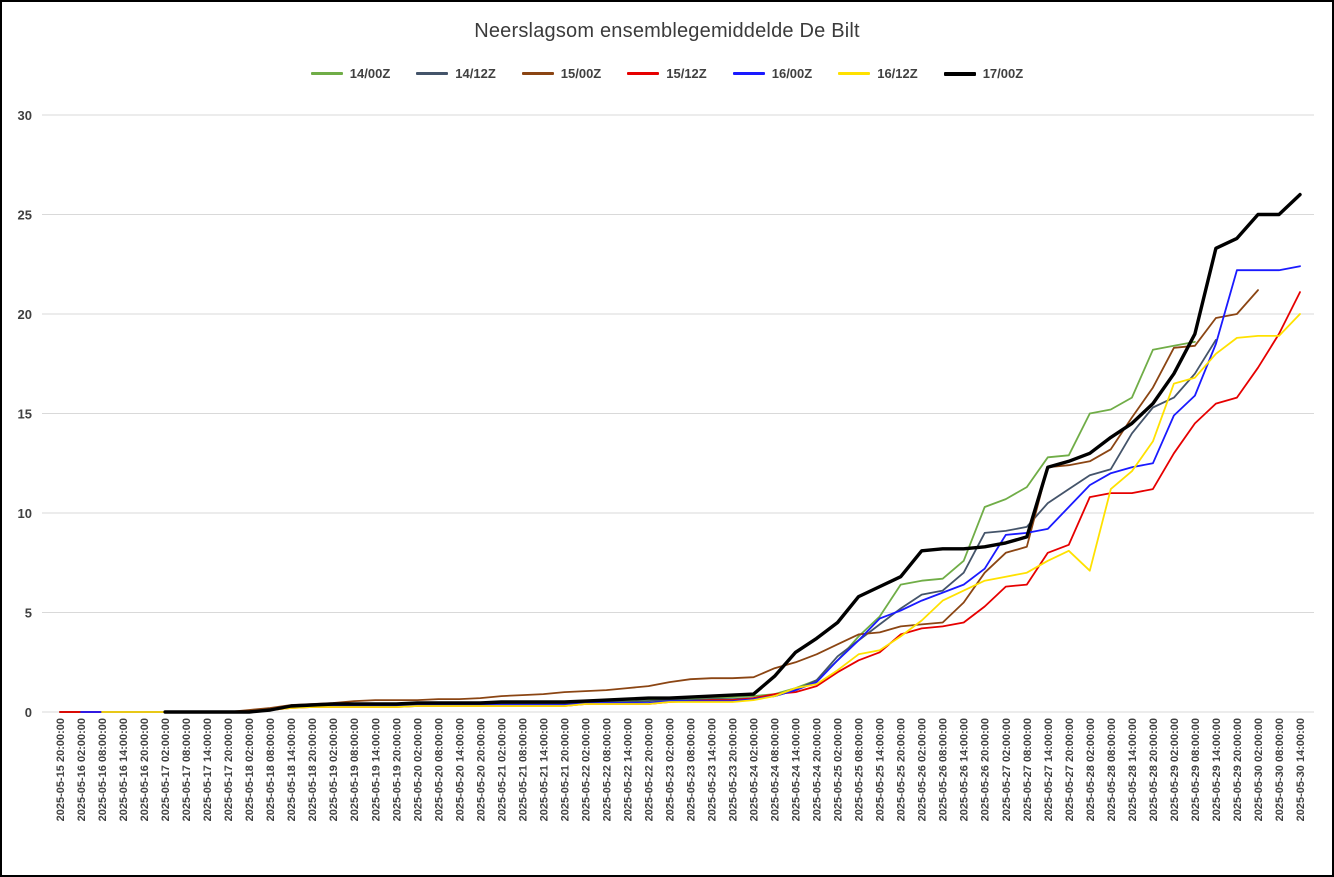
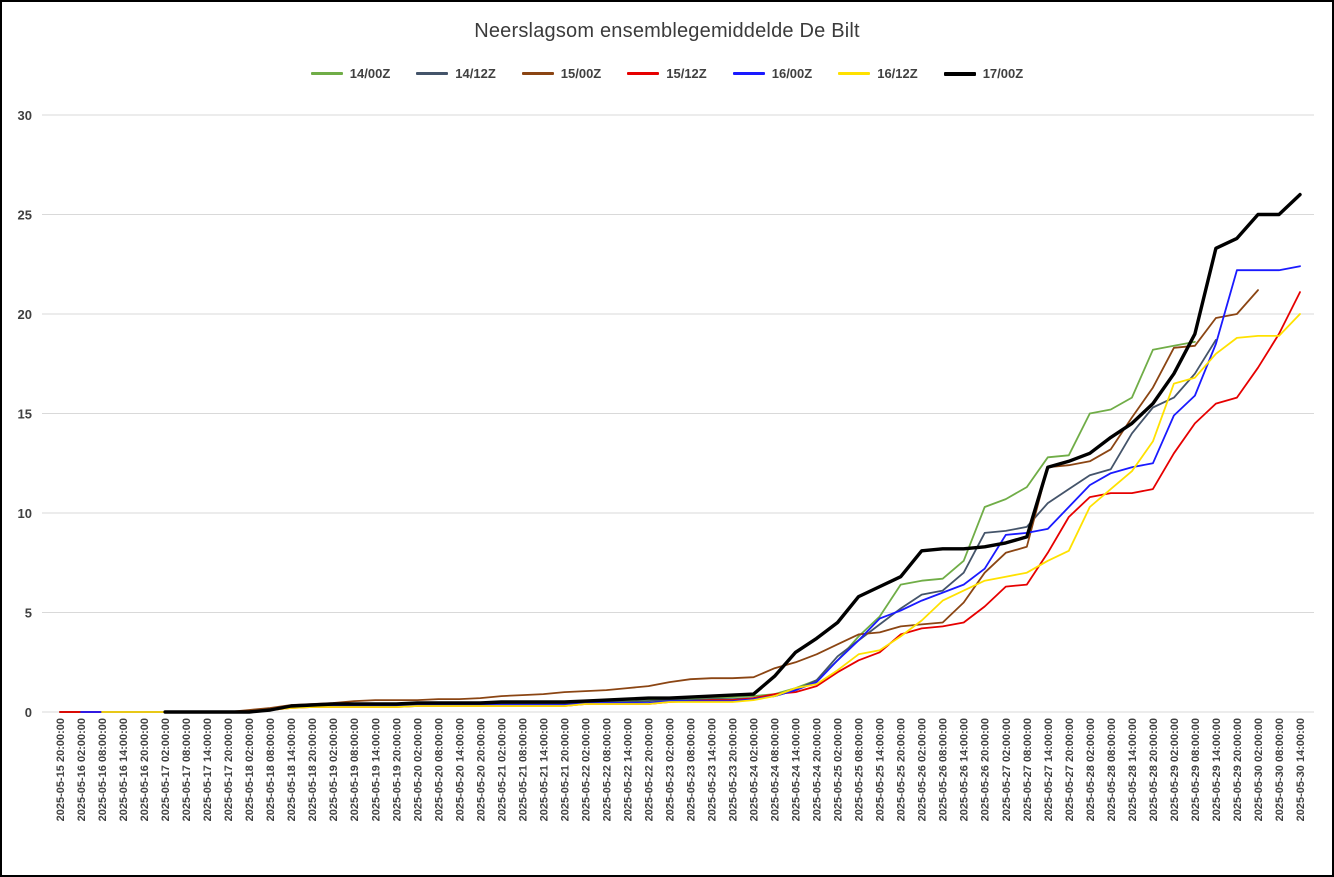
15/12Z/2025-05-27 20:00:00: 8.4 -> 9.8
16/12Z/2025-05-28 02:00:00: 7.1 -> 10.3
